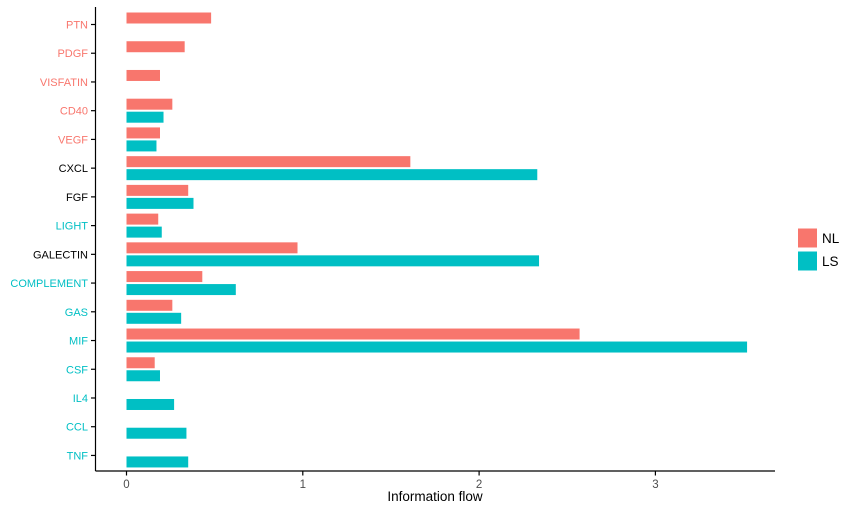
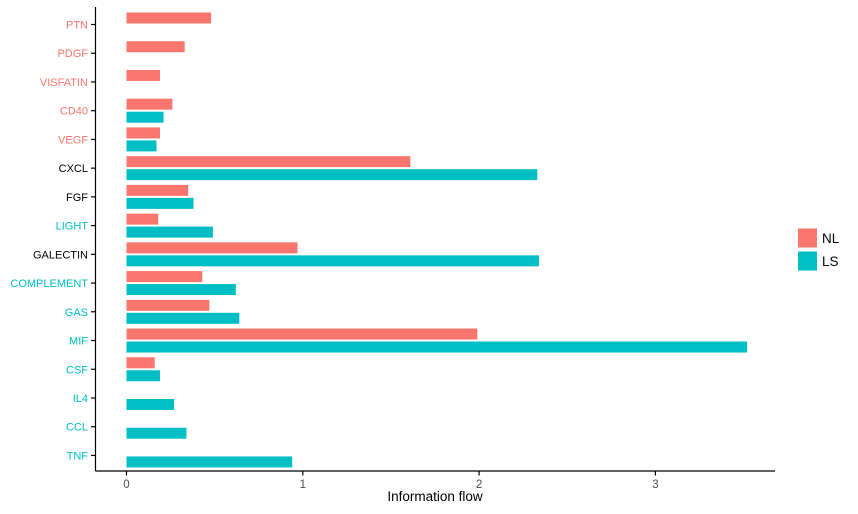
LS/LIGHT: 0.20 -> 0.49
NL/GAS: 0.26 -> 0.47
LS/GAS: 0.31 -> 0.64
NL/MIF: 2.57 -> 1.99
LS/TNF: 0.35 -> 0.94
